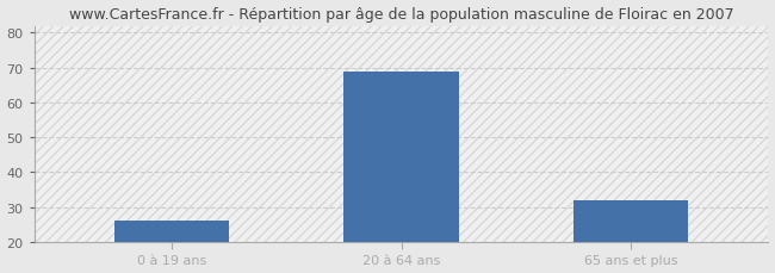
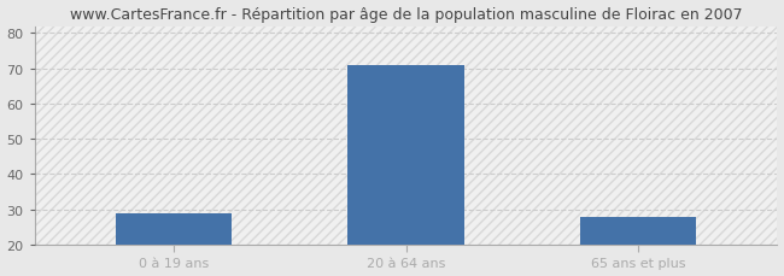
0 à 19 ans: 26 -> 29
20 à 64 ans: 69 -> 71
65 ans et plus: 32 -> 28
